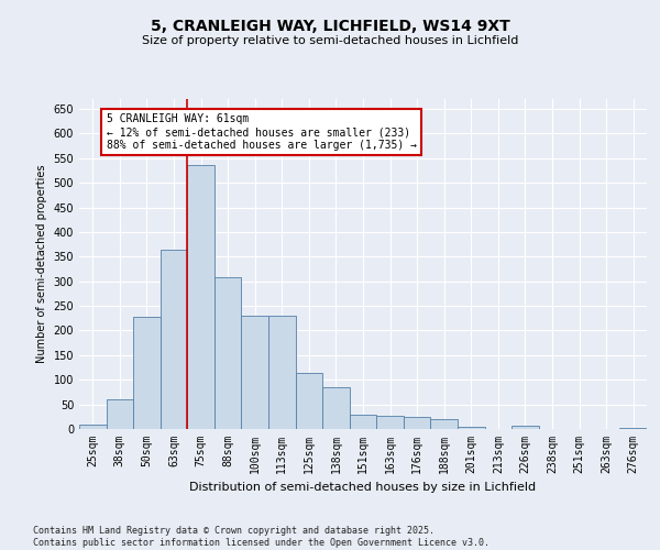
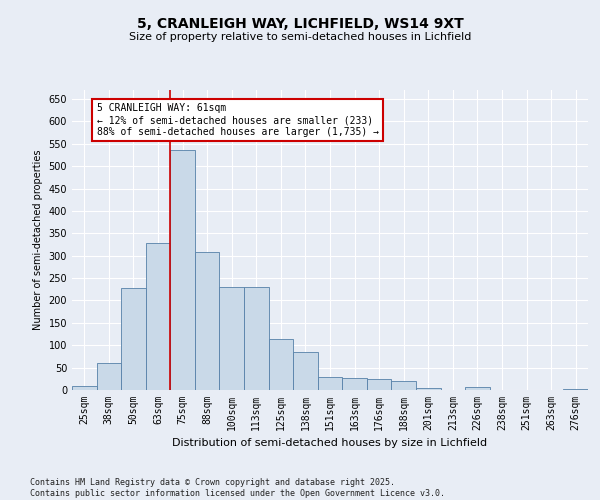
63sqm: 365 -> 328
